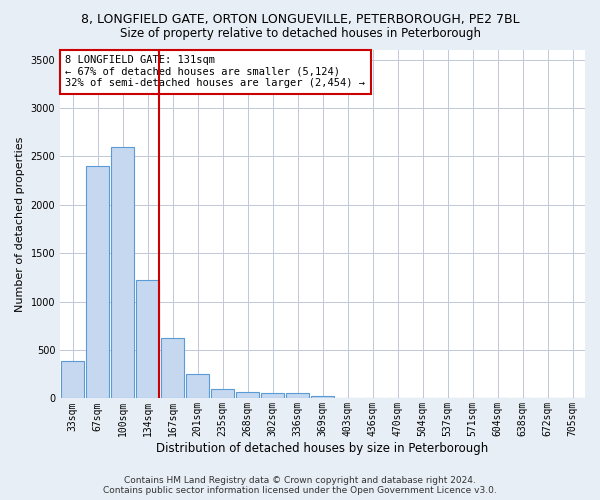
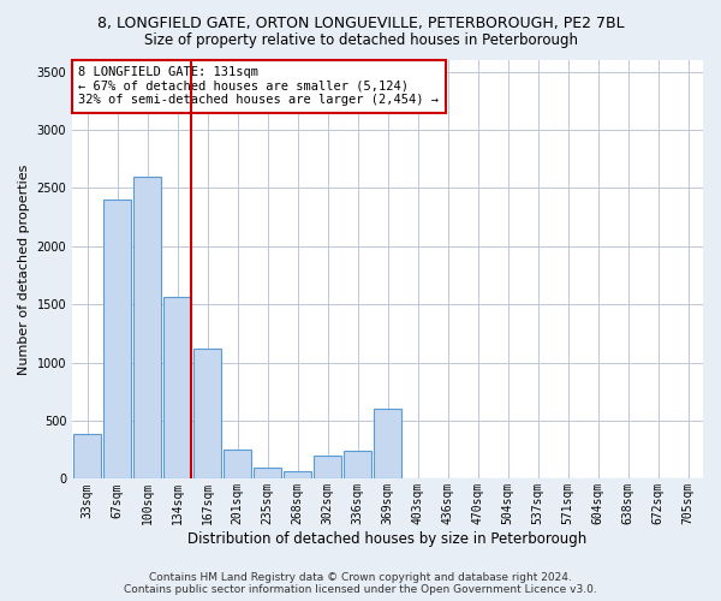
134sqm: 1220 -> 1560
167sqm: 620 -> 1120
302sqm: 60 -> 200
336sqm: 60 -> 240
369sqm: 30 -> 600
